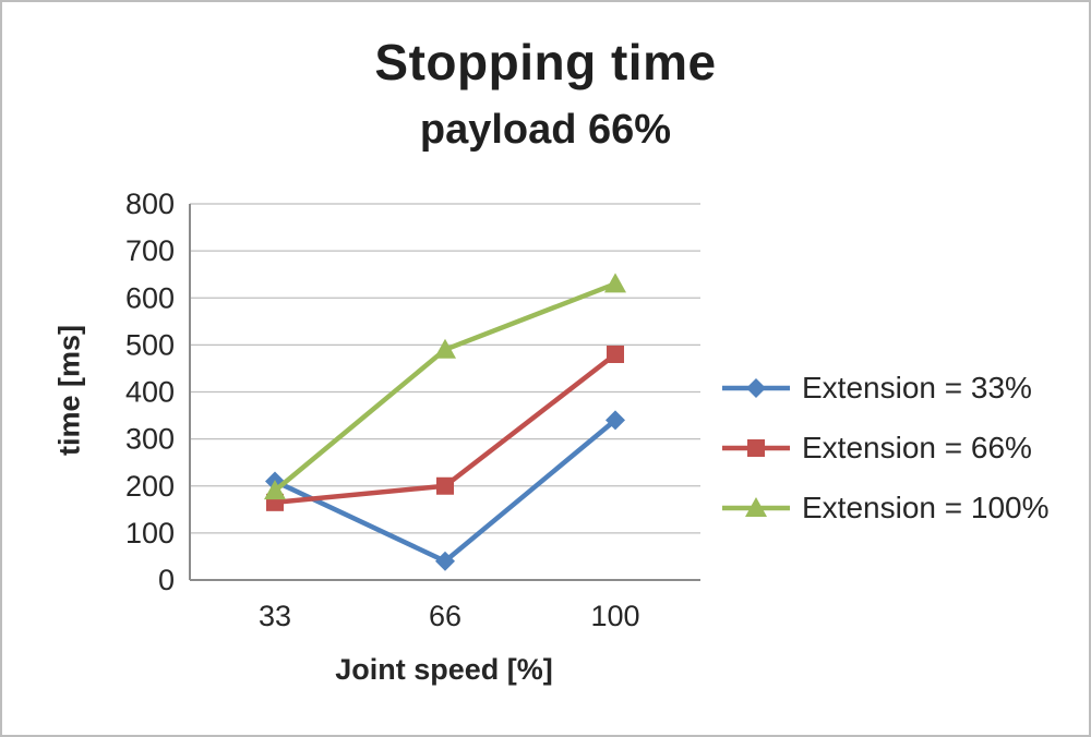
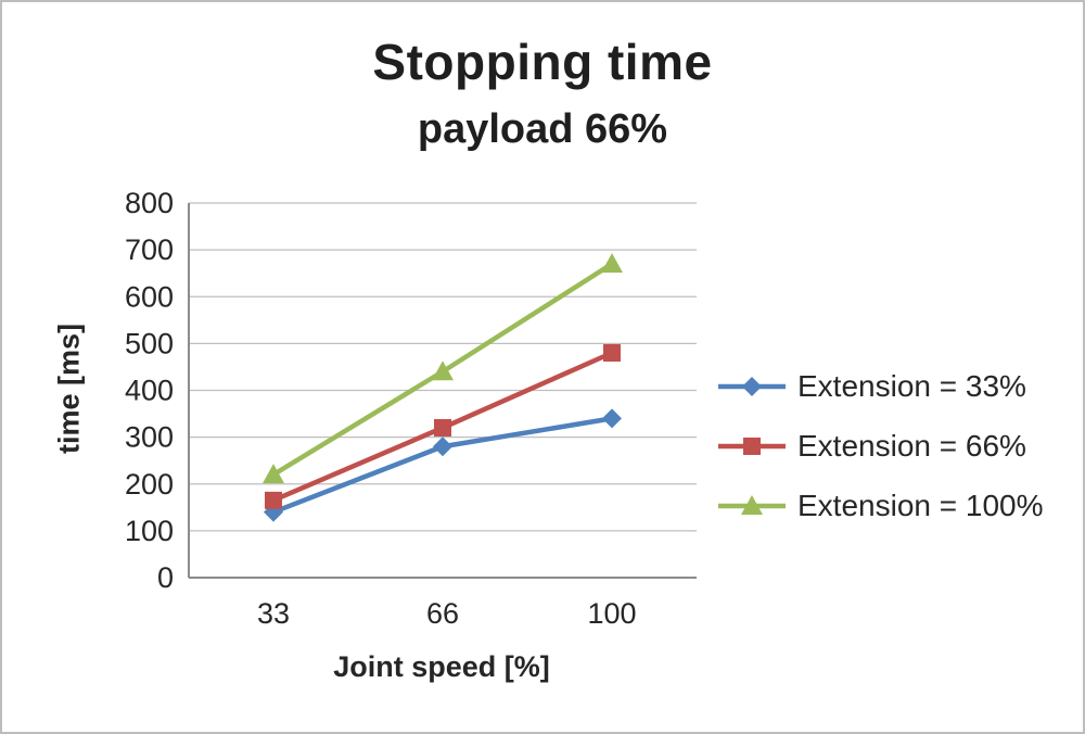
Extension = 33%/33: 210 -> 140
Extension = 100%/33: 190 -> 220
Extension = 33%/66: 40 -> 280
Extension = 66%/66: 200 -> 320
Extension = 100%/66: 490 -> 440
Extension = 100%/100: 630 -> 670
